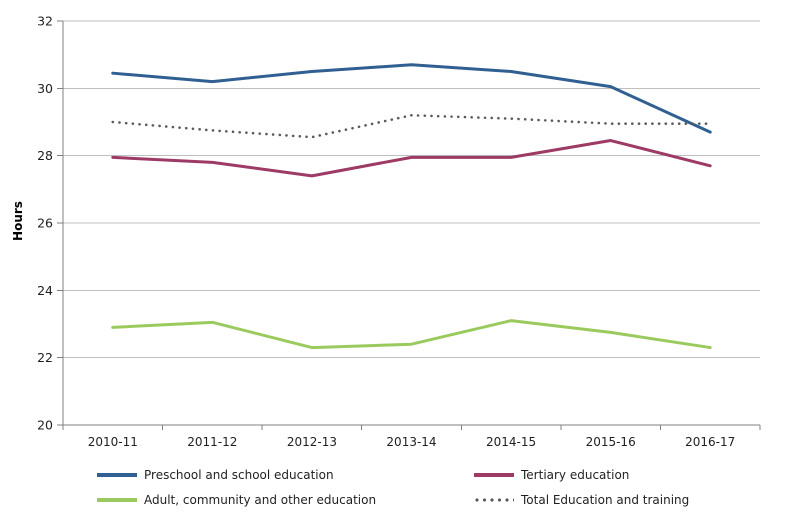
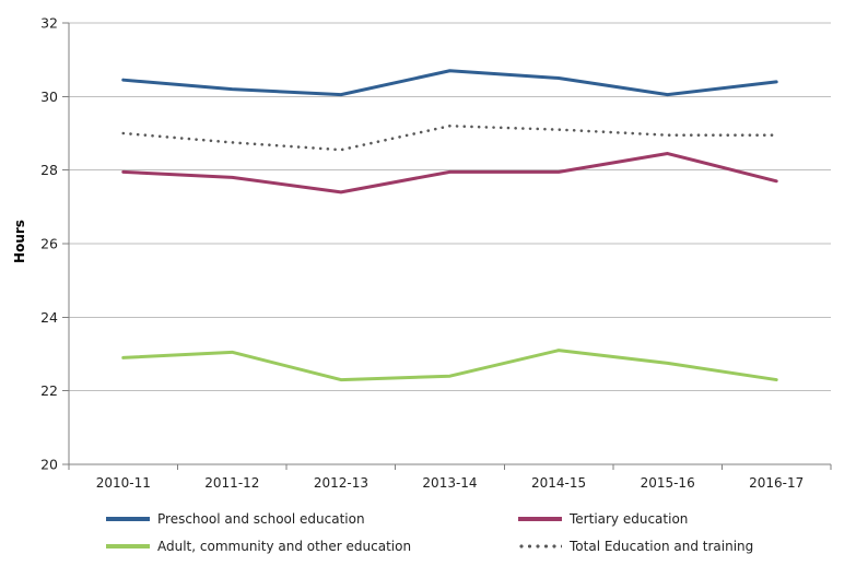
Preschool and school education/2012-13: 30.5 -> 30.1
Preschool and school education/2016-17: 28.7 -> 30.4
